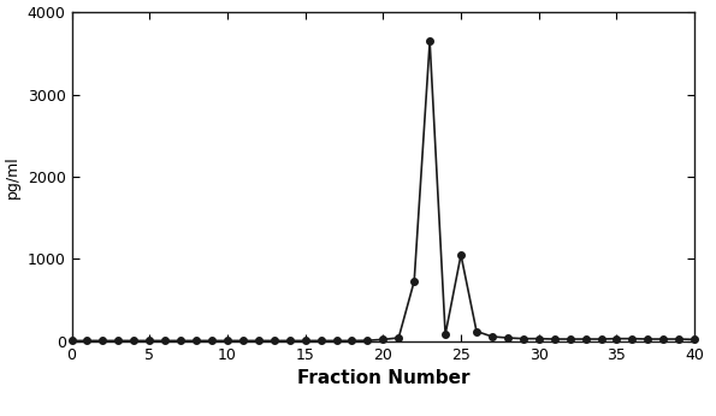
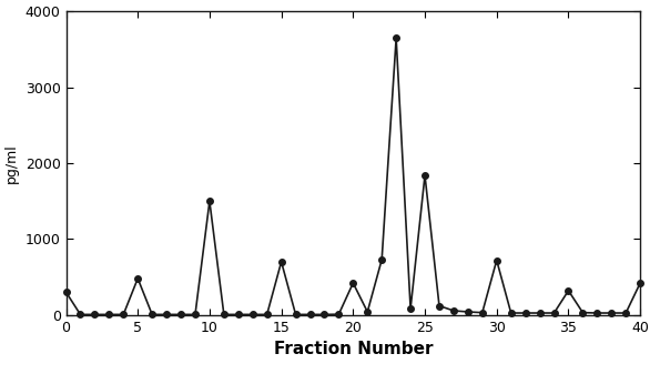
0: 0 -> 300
5: 0 -> 480
10: 0 -> 1500
15: 0 -> 700
20: 20 -> 420
25: 1050 -> 1840
30: 30 -> 720
35: 30 -> 320
40: 20 -> 420
